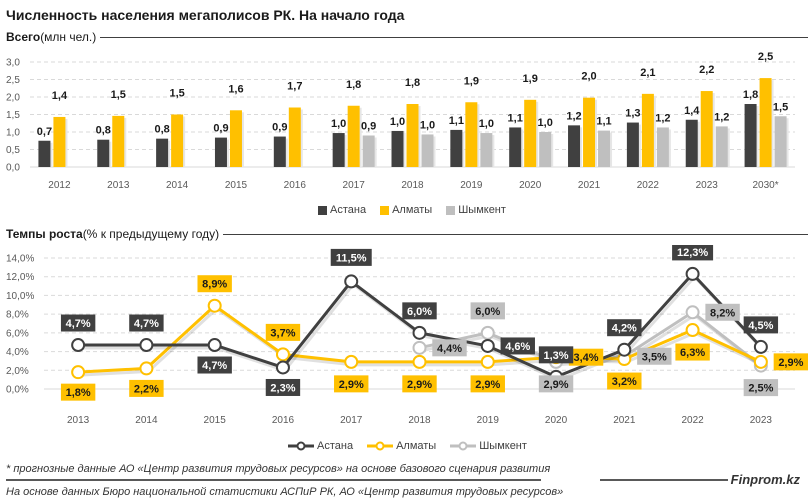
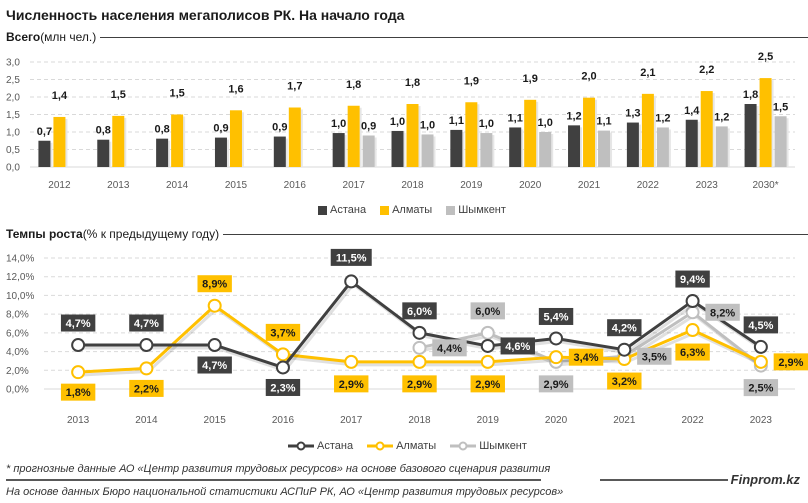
Темпы роста (% к предыдущему году)/Астана/2020: 1,3% -> 5,4%
Темпы роста (% к предыдущему году)/Астана/2022: 12,3% -> 9,4%
